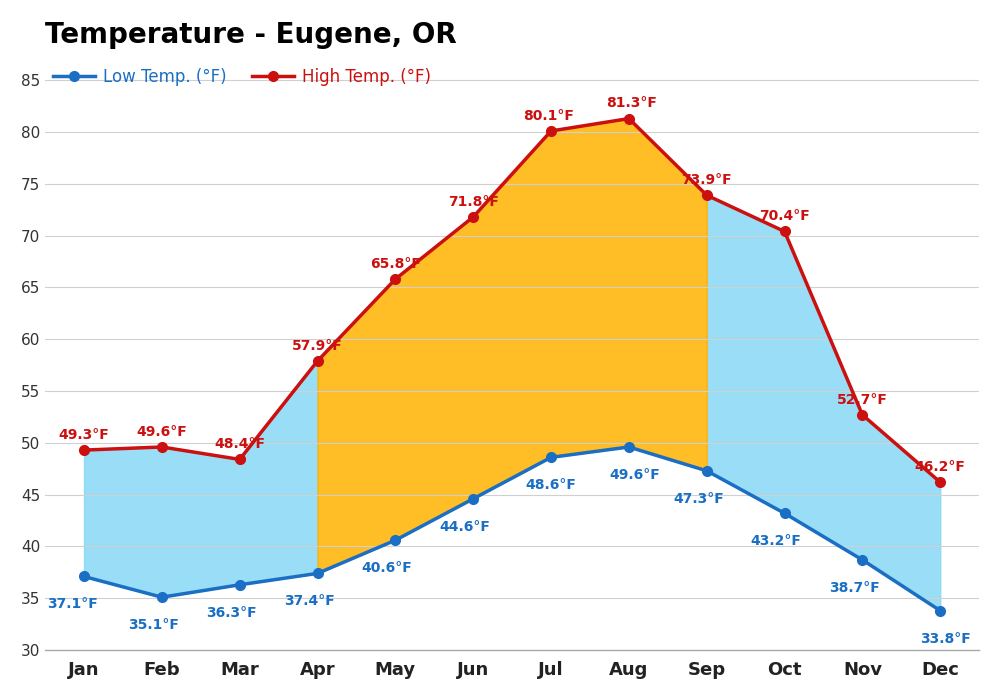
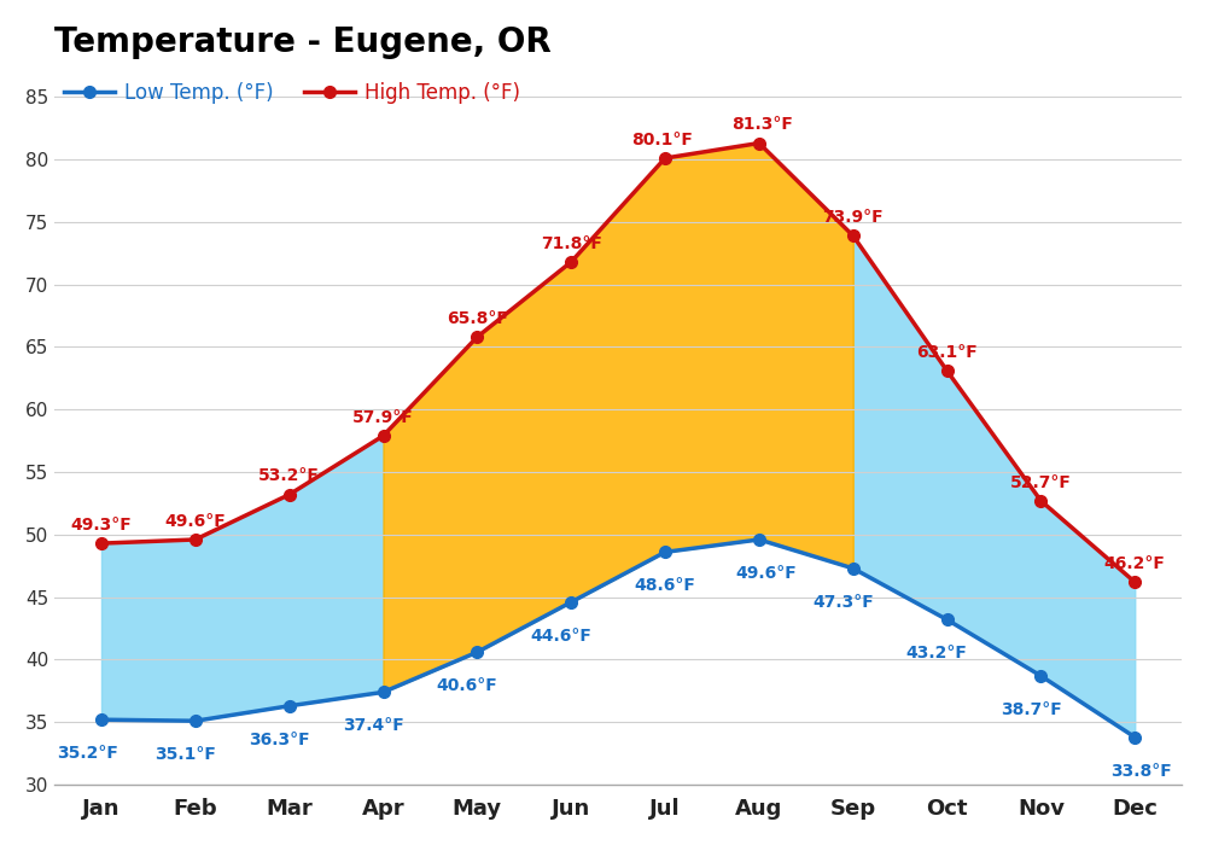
Low Temp. (°F)/Jan: 37.1°F -> 35.2°F
High Temp. (°F)/Mar: 48.4°F -> 53.2°F
High Temp. (°F)/Oct: 70.4°F -> 63.1°F
